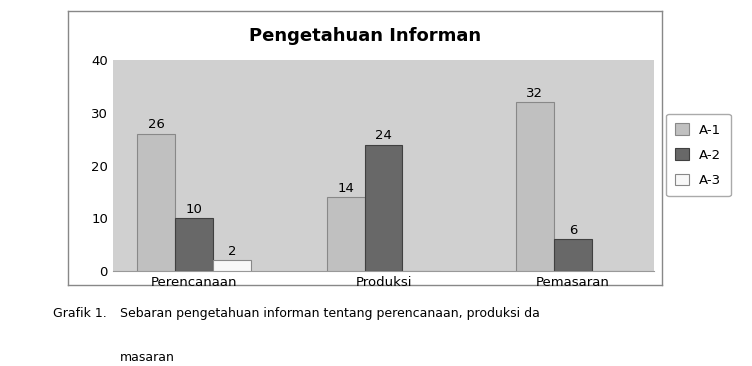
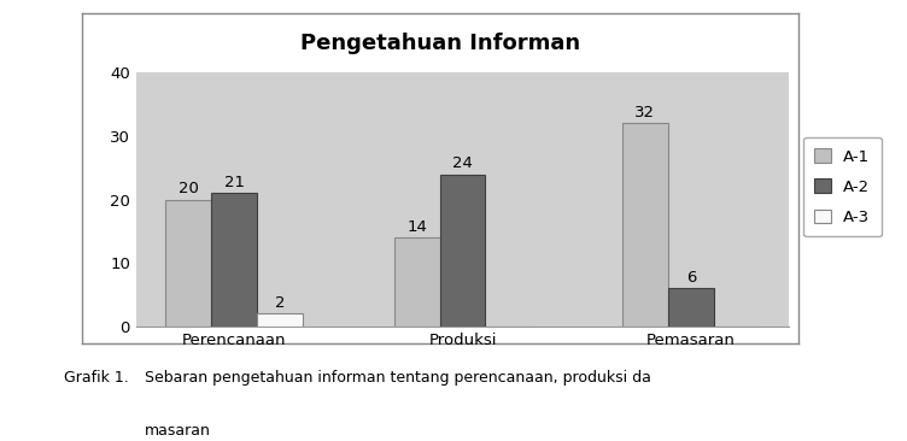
A-1/Perencanaan: 26 -> 20
A-2/Perencanaan: 10 -> 21
